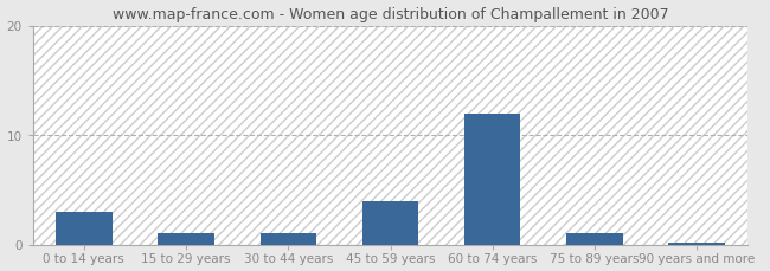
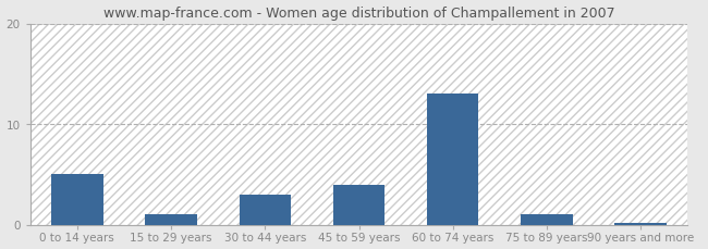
0 to 14 years: 3.0 -> 5.0
30 to 44 years: 1.0 -> 3.0
60 to 74 years: 12.0 -> 13.0
